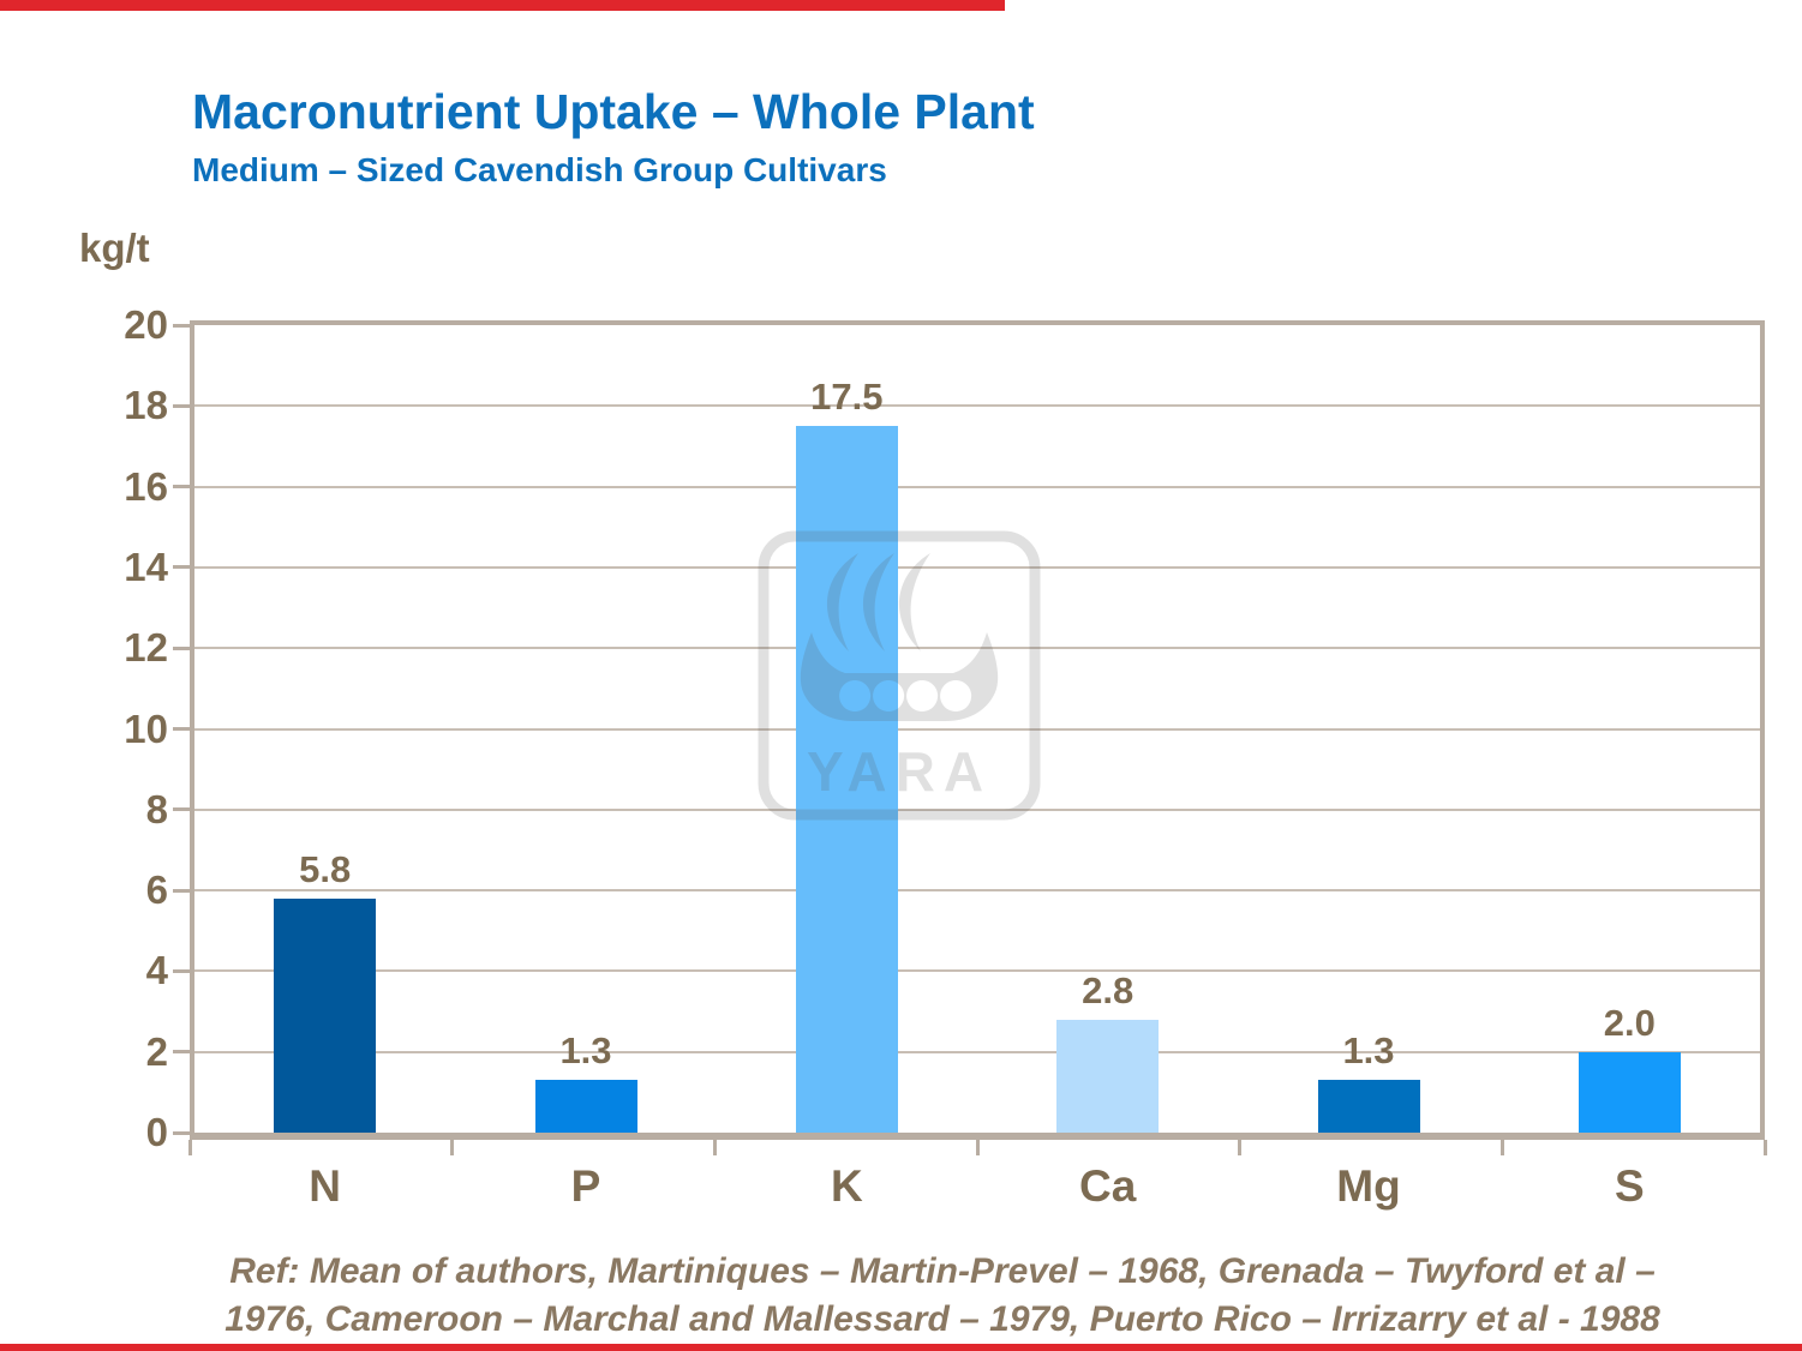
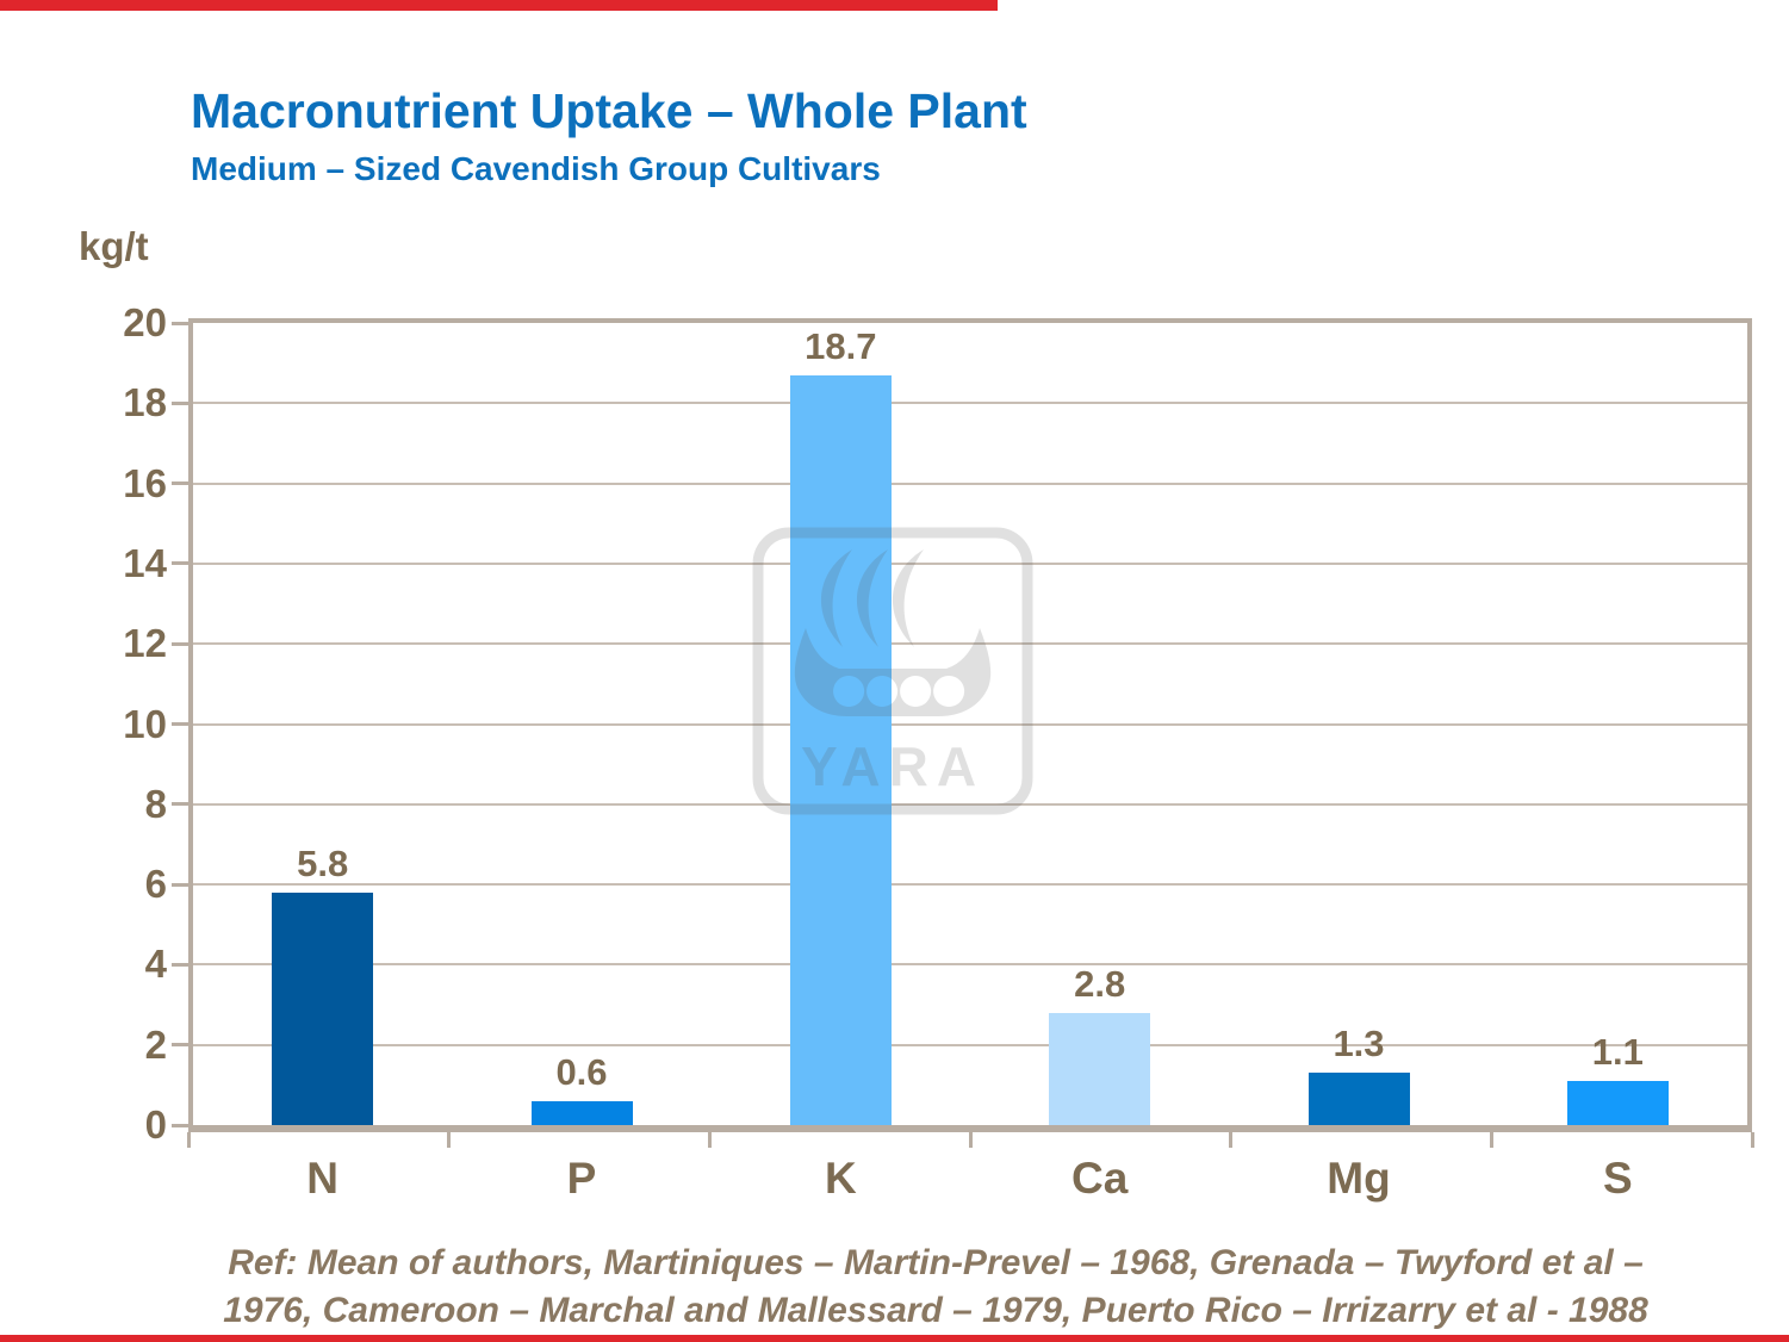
P: 1.3 -> 0.6
K: 17.5 -> 18.7
S: 2.0 -> 1.1
